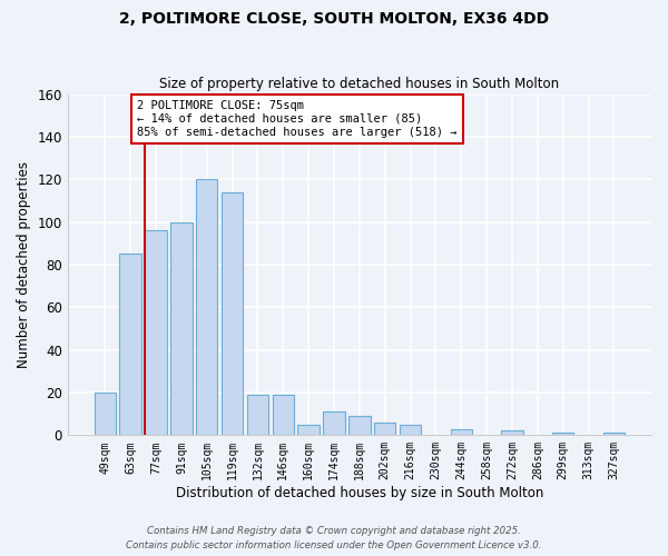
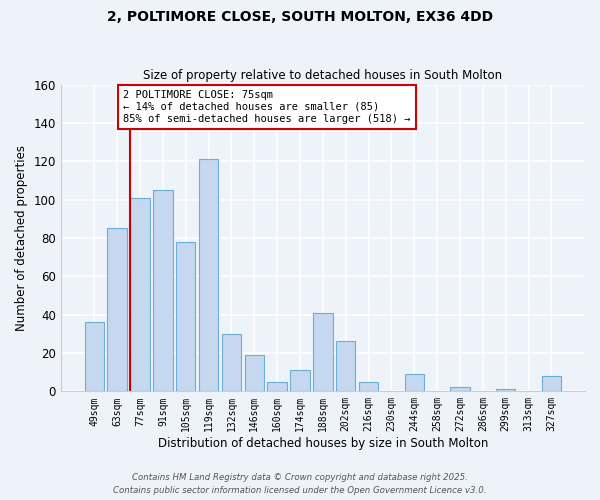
49sqm: 20 -> 36
77sqm: 96 -> 101
91sqm: 100 -> 105
105sqm: 120 -> 78
119sqm: 114 -> 121
132sqm: 19 -> 30
188sqm: 9 -> 41
202sqm: 6 -> 26
244sqm: 3 -> 9
327sqm: 1 -> 8
